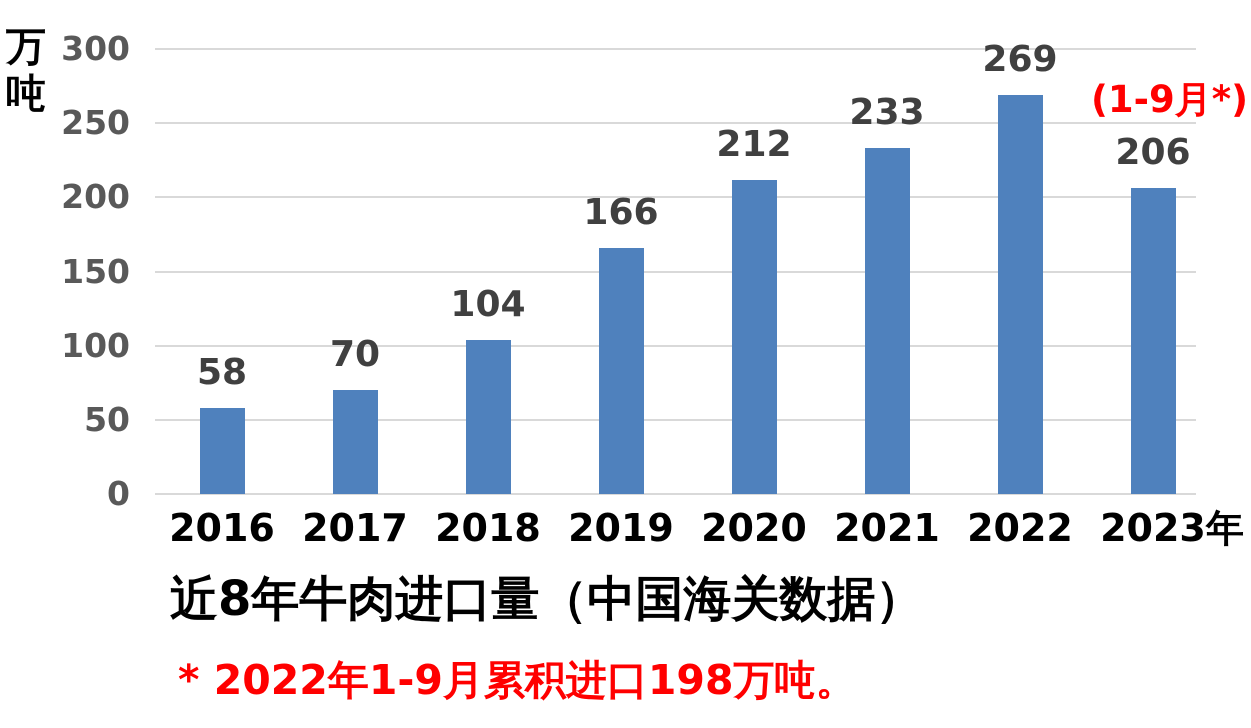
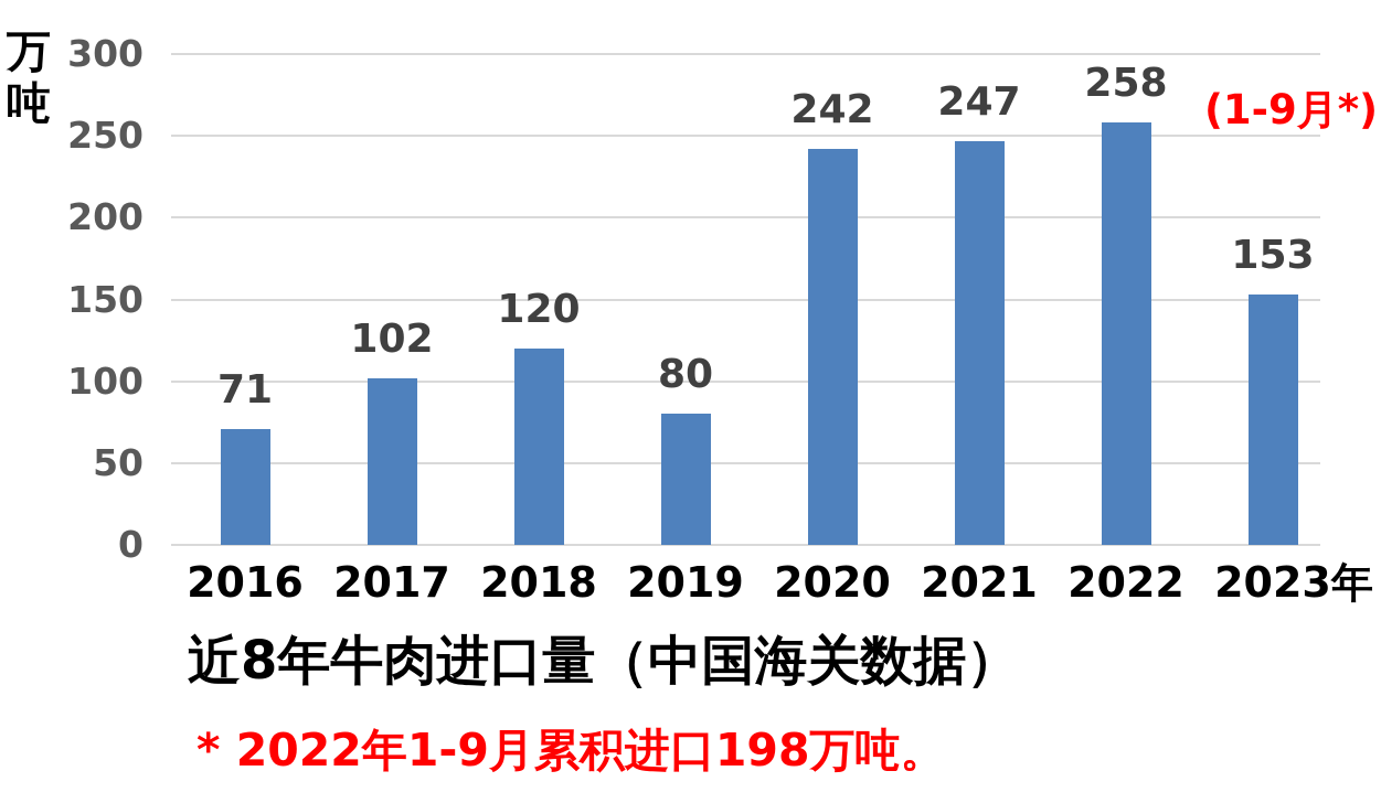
2016: 58 -> 71
2017: 70 -> 102
2018: 104 -> 120
2019: 166 -> 80
2020: 212 -> 242
2021: 233 -> 247
2022: 269 -> 258
2023: 206 -> 153
